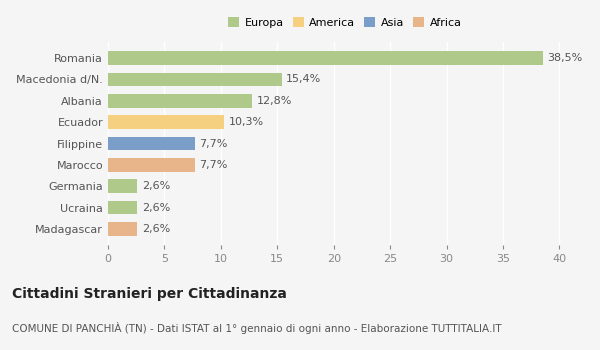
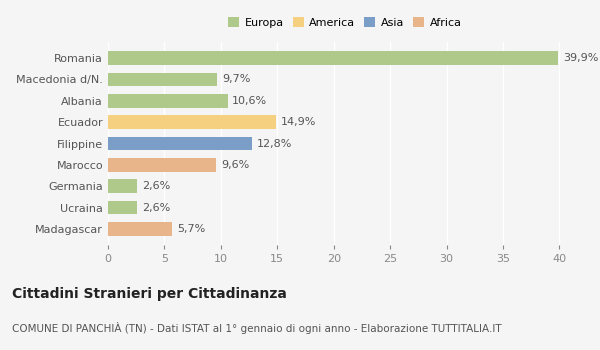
Romania: 38,5% -> 39,9%
Macedonia d/N.: 15,4% -> 9,7%
Albania: 12,8% -> 10,6%
Ecuador: 10,3% -> 14,9%
Filippine: 7,7% -> 12,8%
Marocco: 7,7% -> 9,6%
Madagascar: 2,6% -> 5,7%
